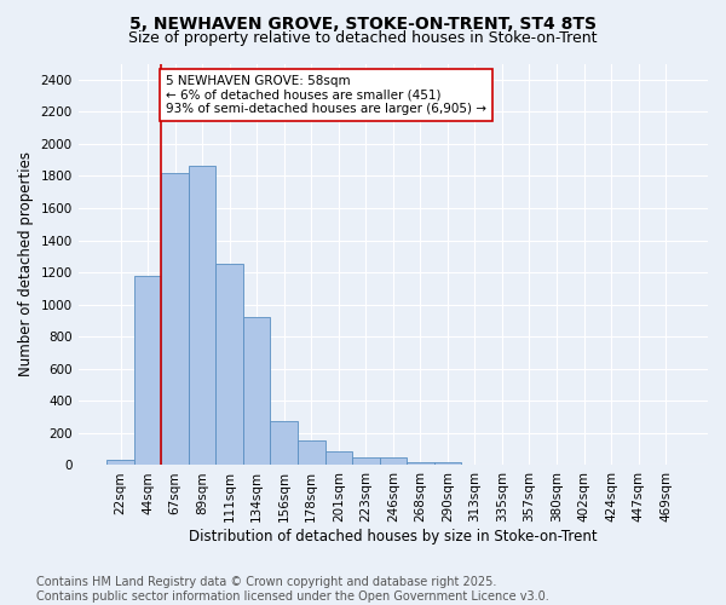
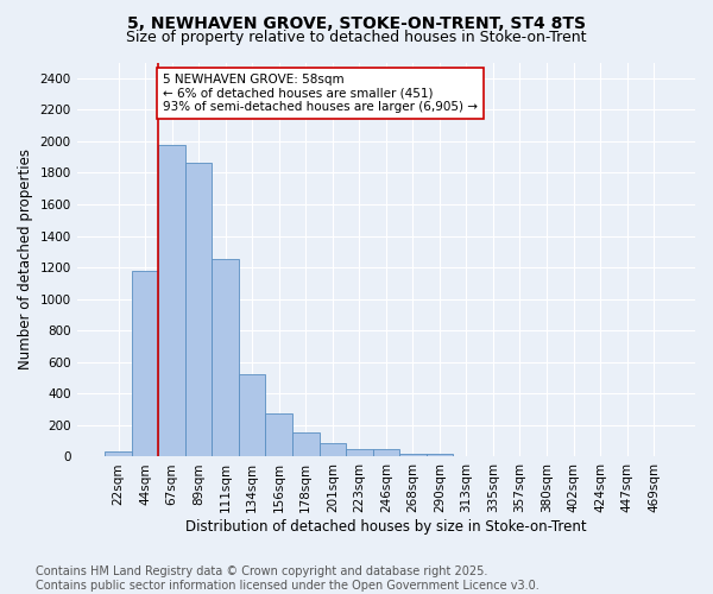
67sqm: 1820 -> 1980
134sqm: 920 -> 520
